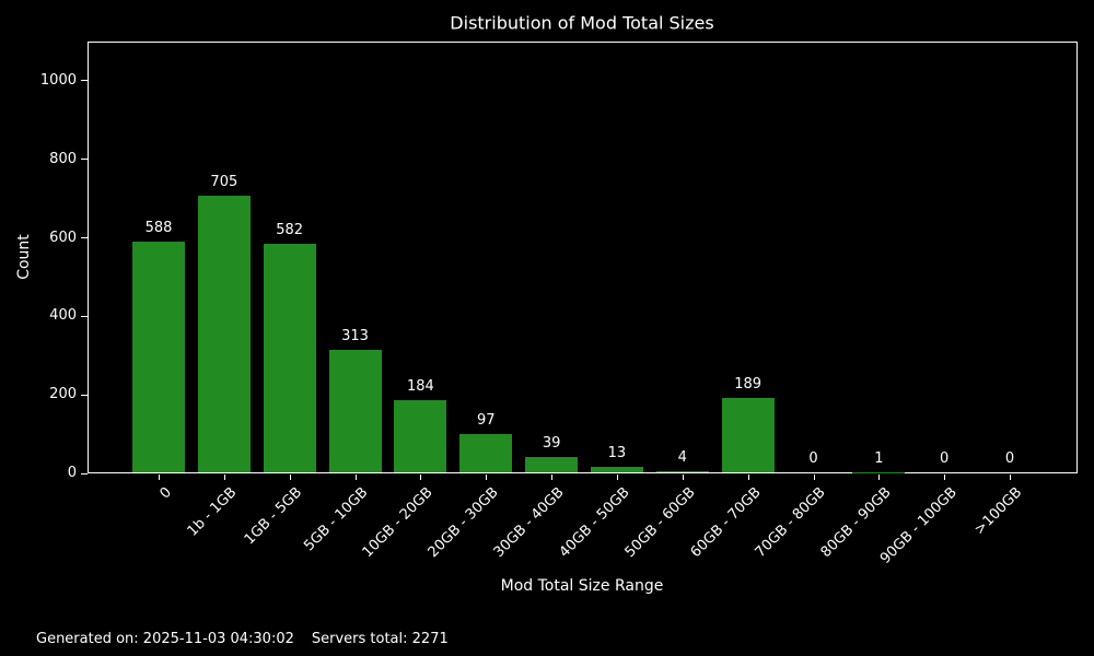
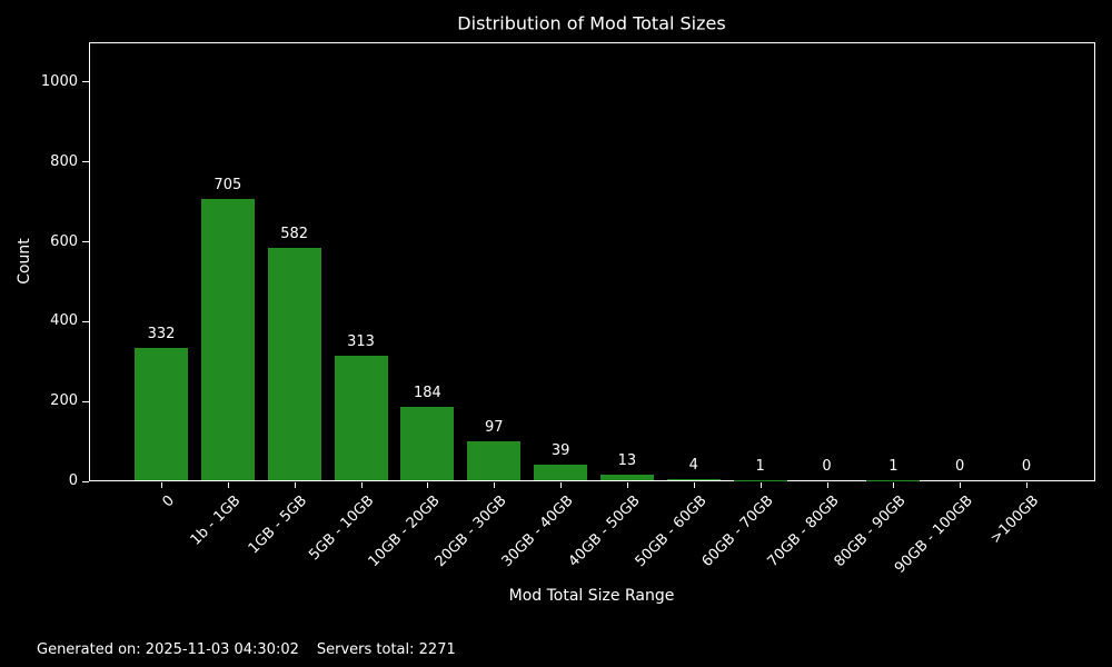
0: 588 -> 332
60GB - 70GB: 189 -> 1
